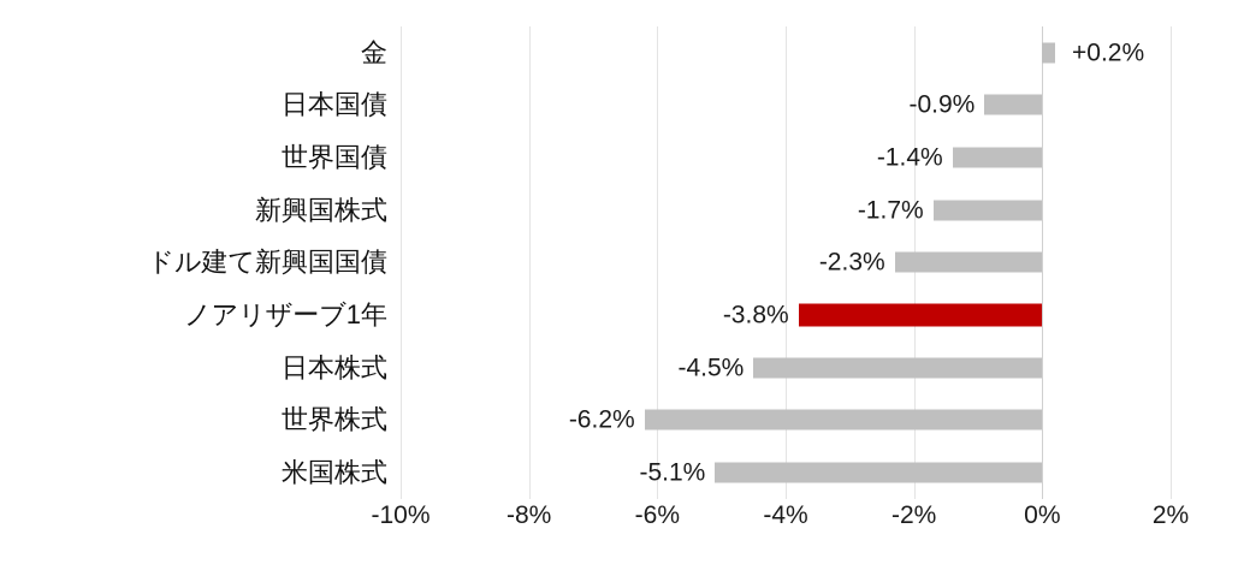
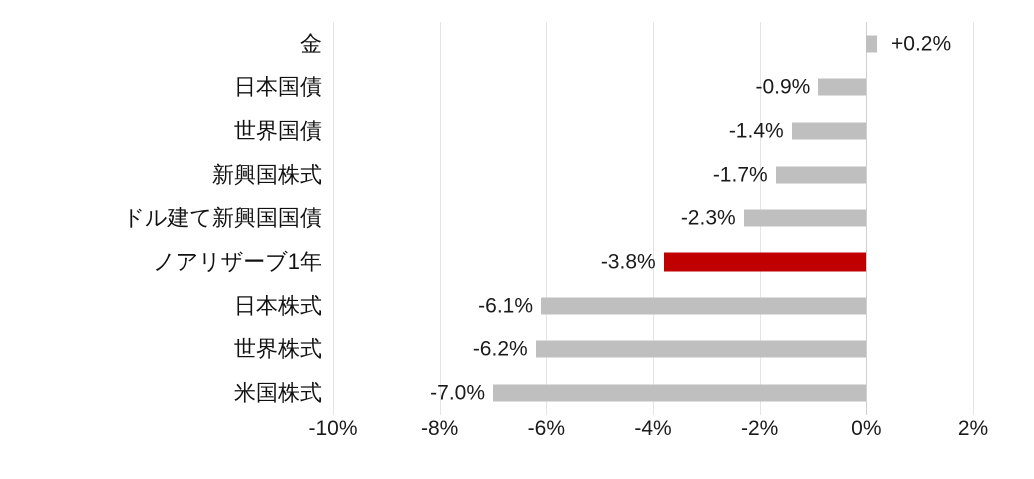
日本株式: -4.5% -> -6.1%
米国株式: -5.1% -> -7.0%
